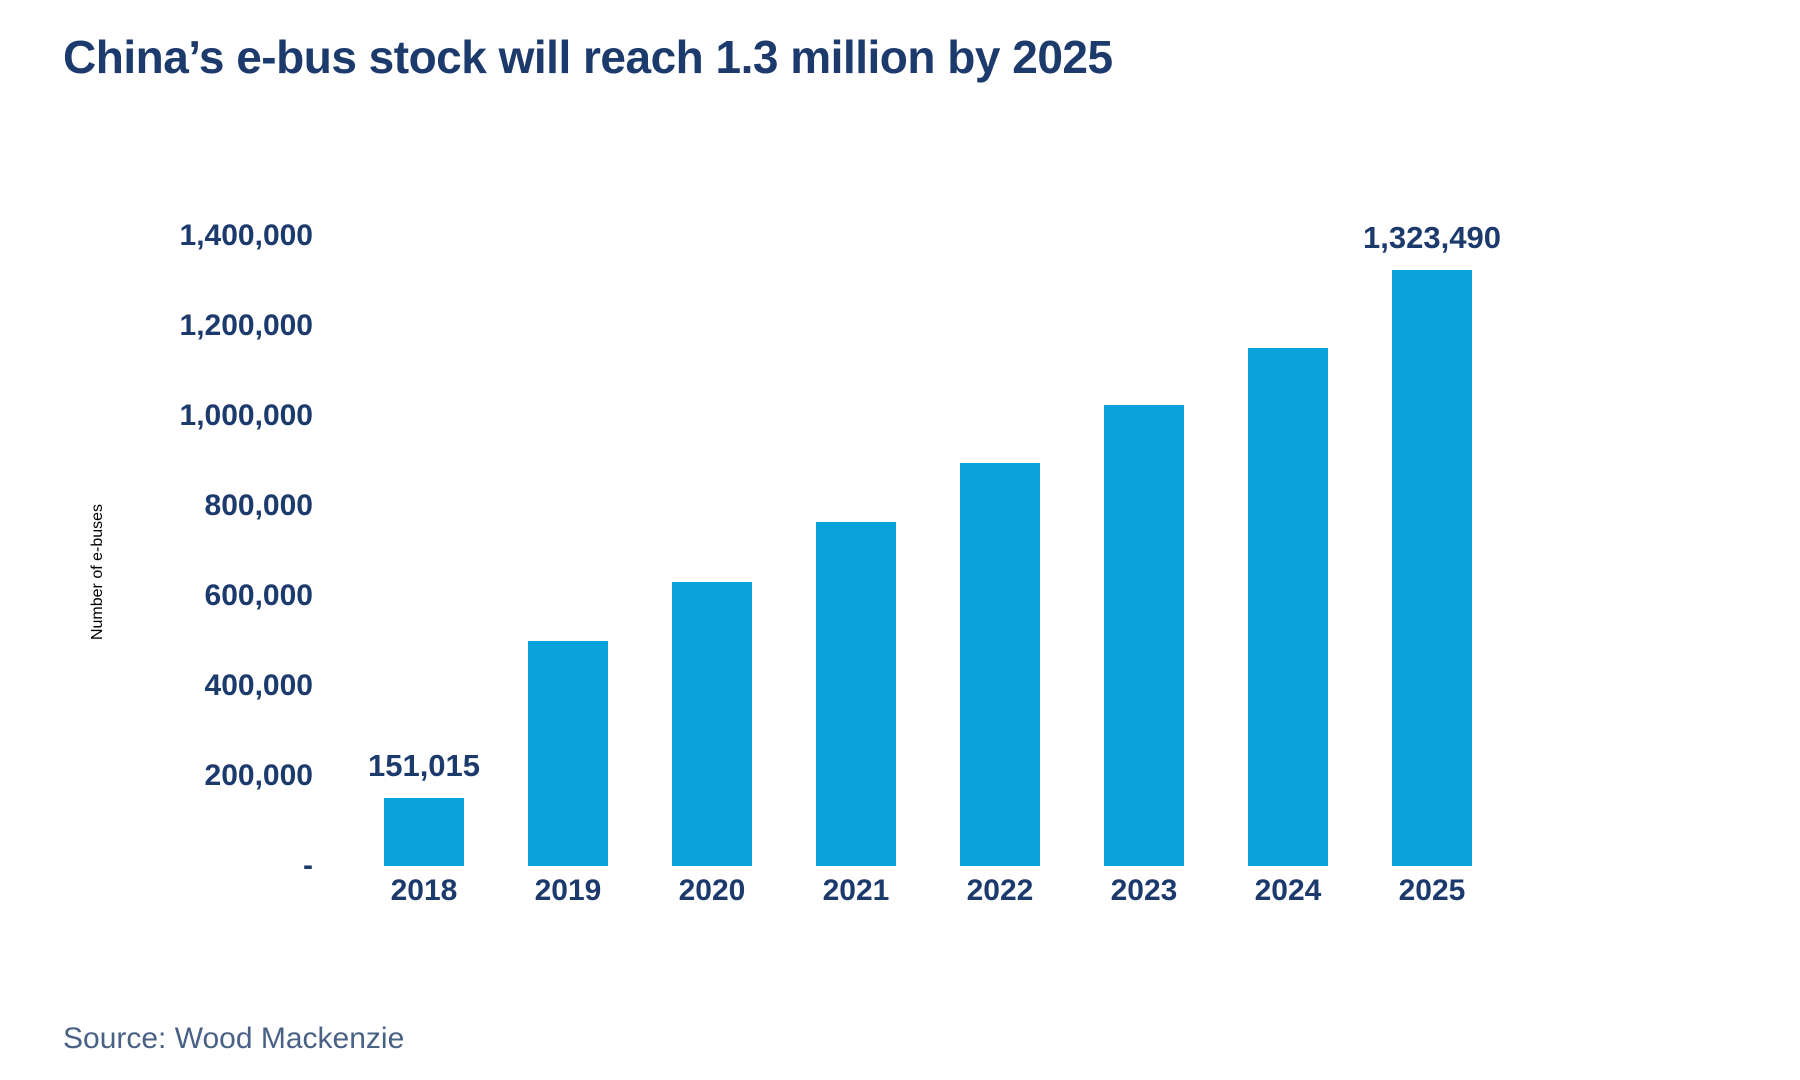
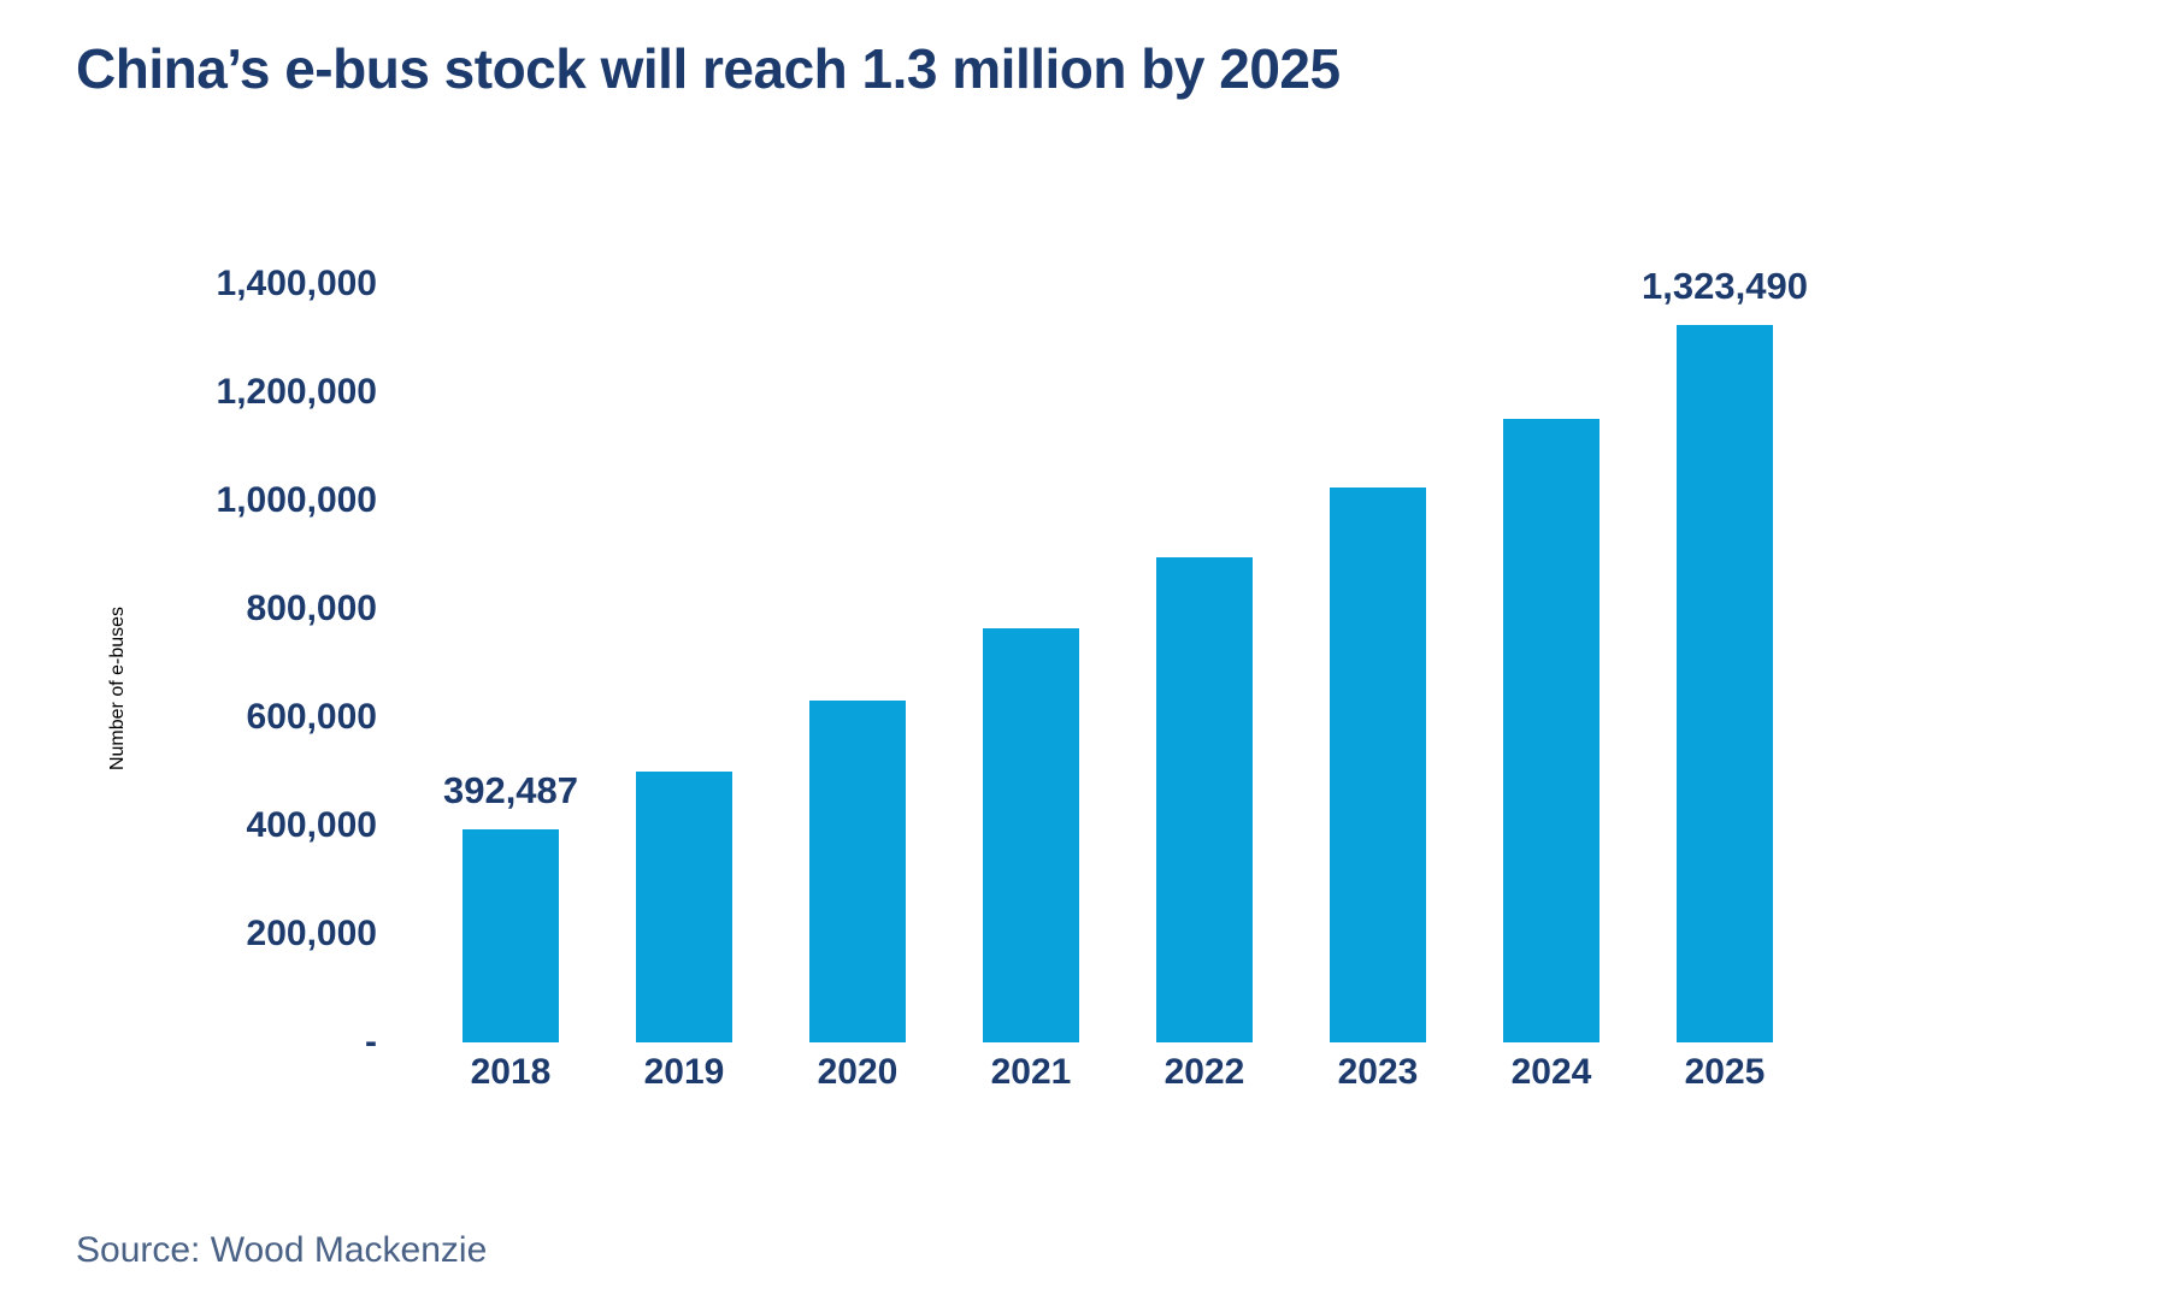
2018: 151,015 -> 392,487
